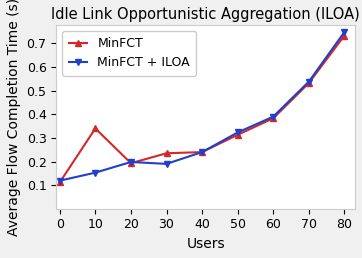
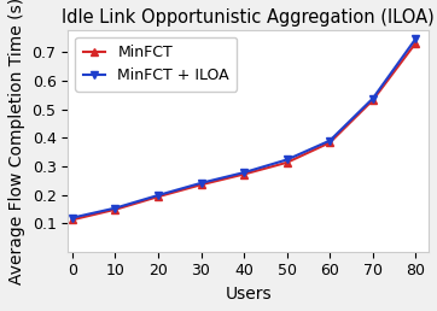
MinFCT/10: 0.340 -> 0.148
MinFCT + ILOA/30: 0.190 -> 0.241
MinFCT/40: 0.240 -> 0.272
MinFCT + ILOA/40: 0.240 -> 0.278
